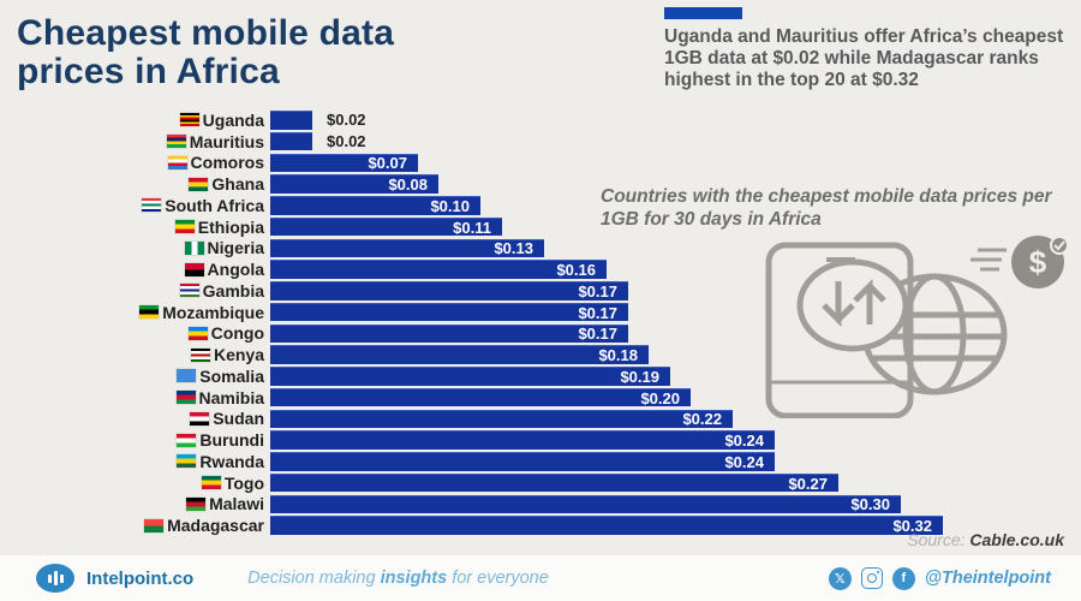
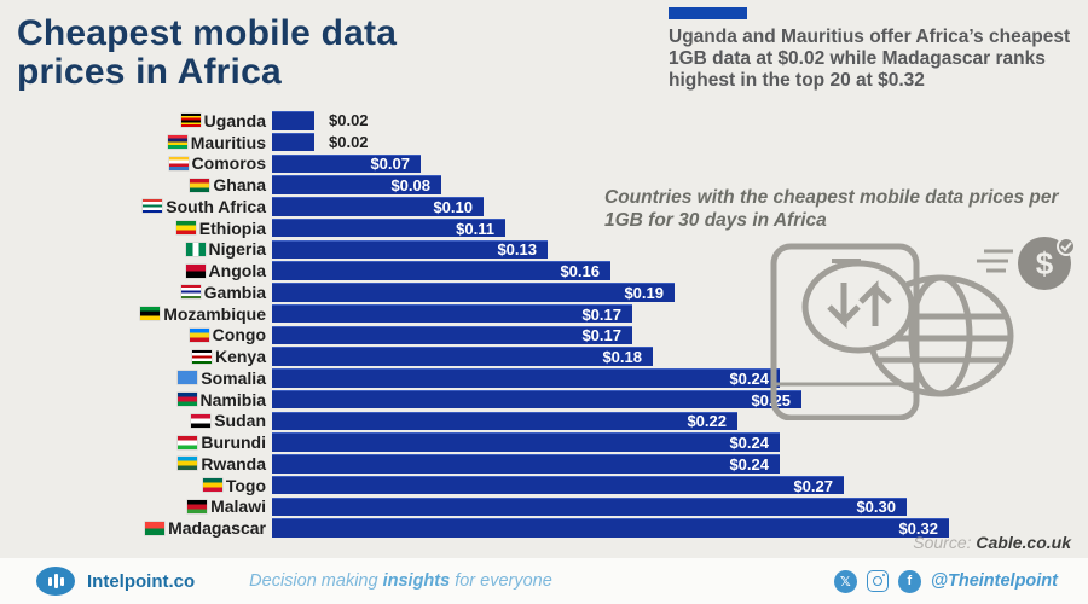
Gambia: $0.17 -> $0.19
Somalia: $0.19 -> $0.24
Namibia: $0.20 -> $0.25
